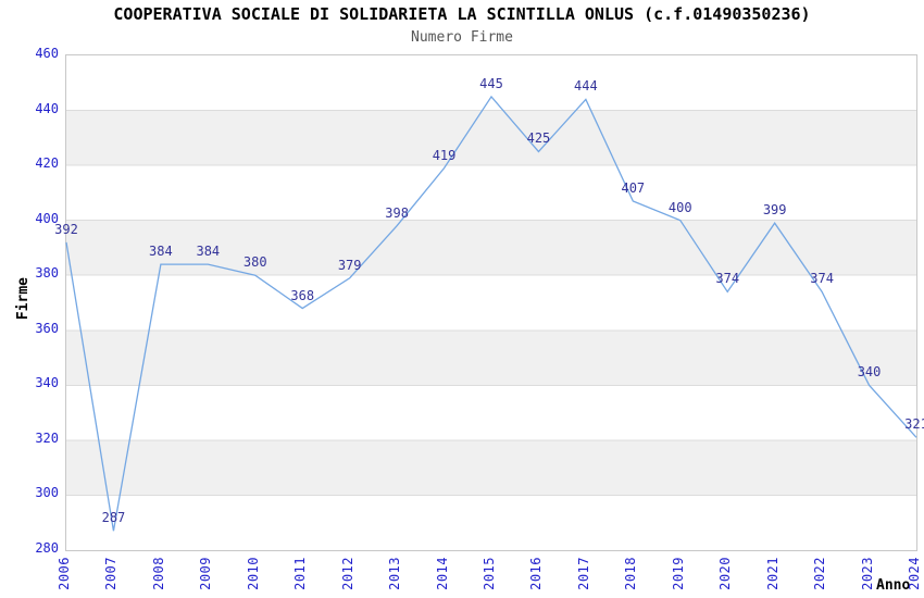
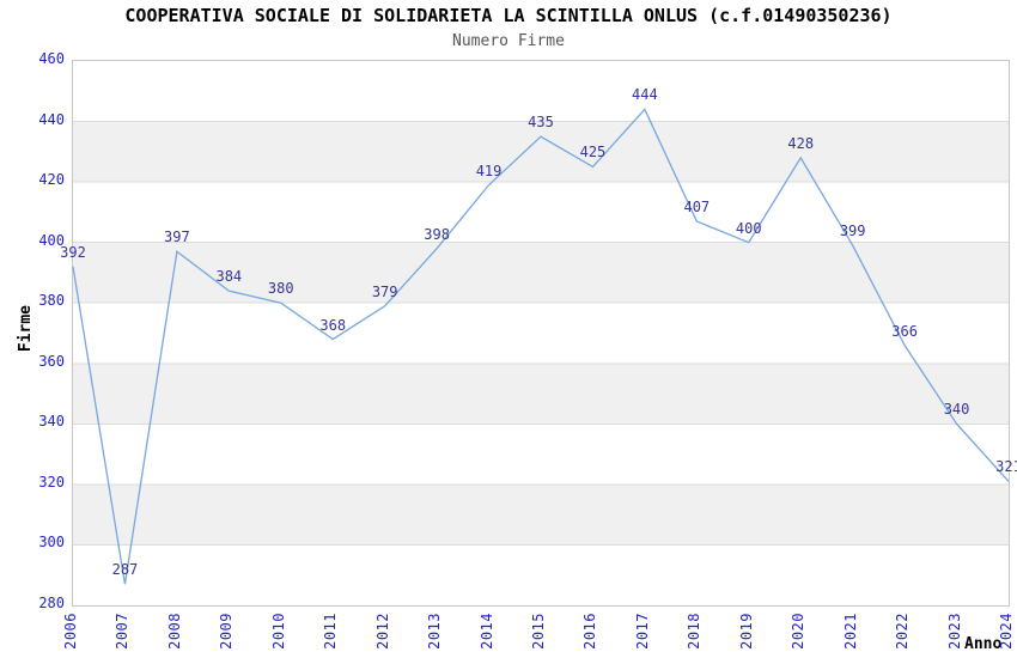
2008: 384 -> 397
2015: 445 -> 435
2020: 374 -> 428
2022: 374 -> 366
